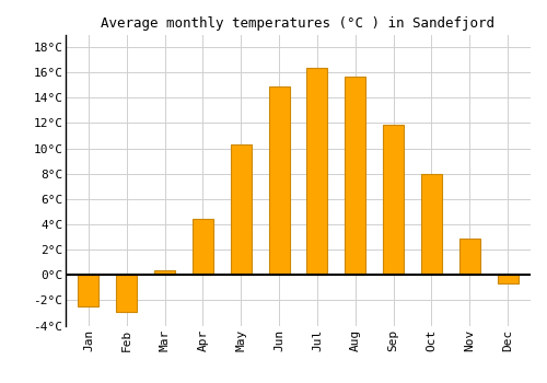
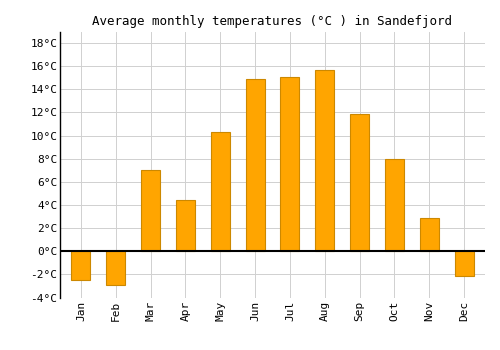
Mar: 0.4°C -> 7.0°C
Jul: 16.4°C -> 15.1°C
Dec: -0.7°C -> -2.1°C
